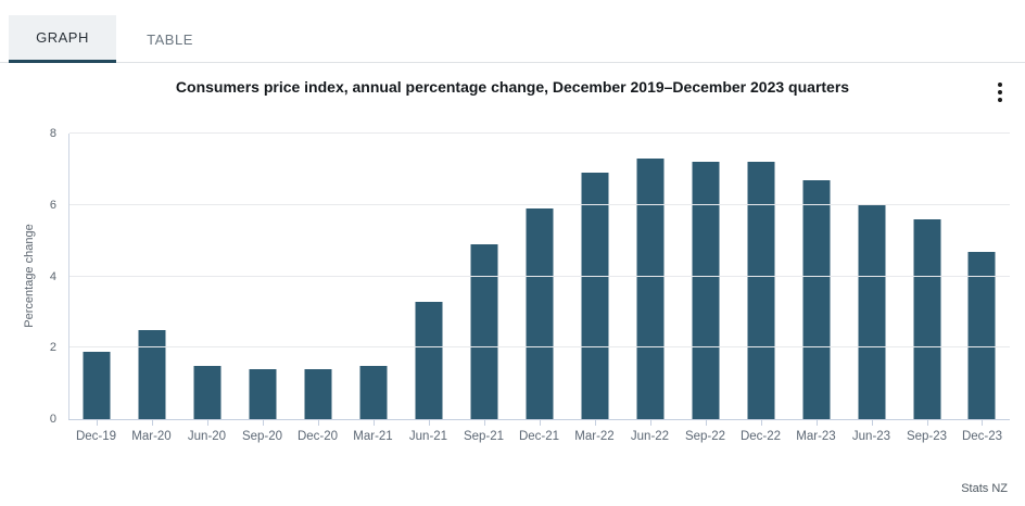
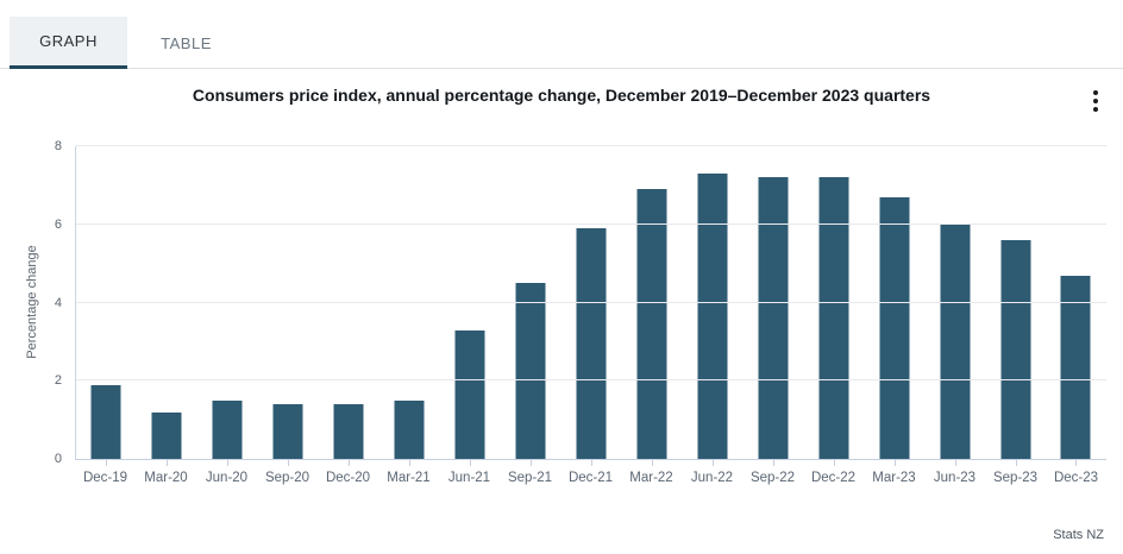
Mar-20: 2.5 -> 1.2
Sep-21: 4.9 -> 4.5
